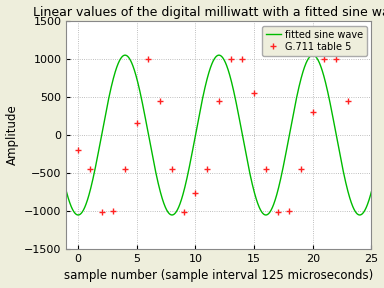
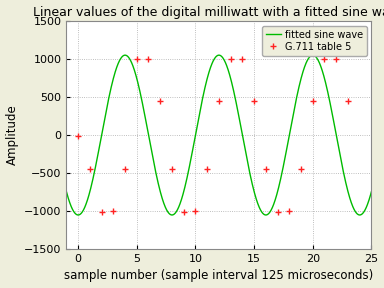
G.711 table 5/0: -200 -> -10
G.711 table 5/5: 160 -> 1010
G.711 table 5/10: -760 -> -1000
G.711 table 5/15: 560 -> 450
G.711 table 5/20: 300 -> 450
